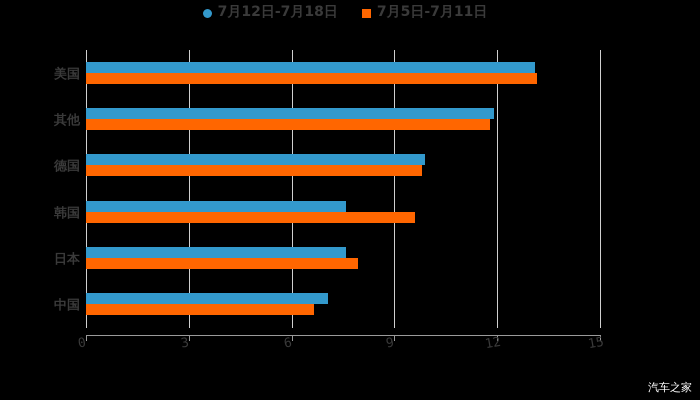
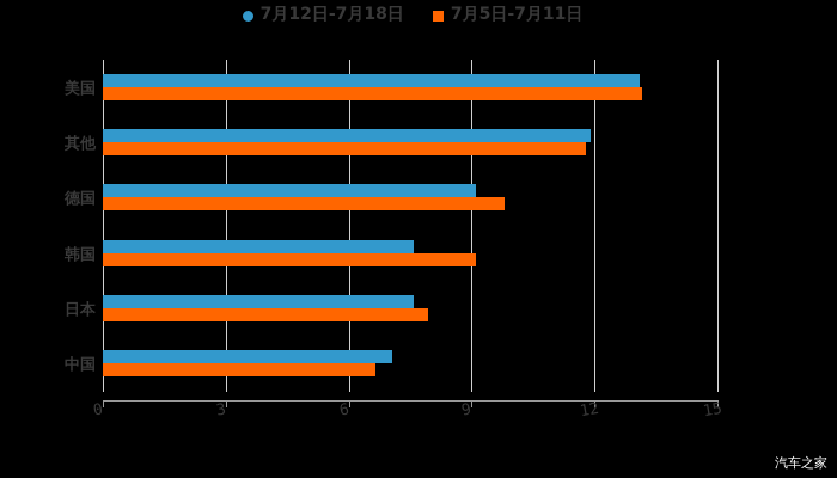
7月12日-7月18日/德国: 9.9 -> 9.1
7月5日-7月11日/韩国: 9.6 -> 9.1
